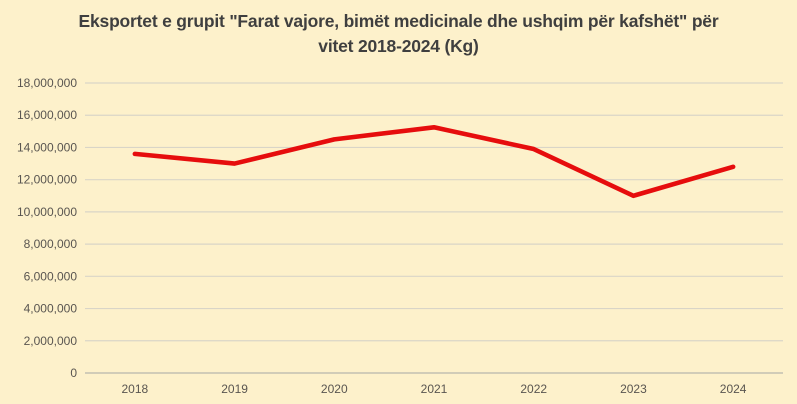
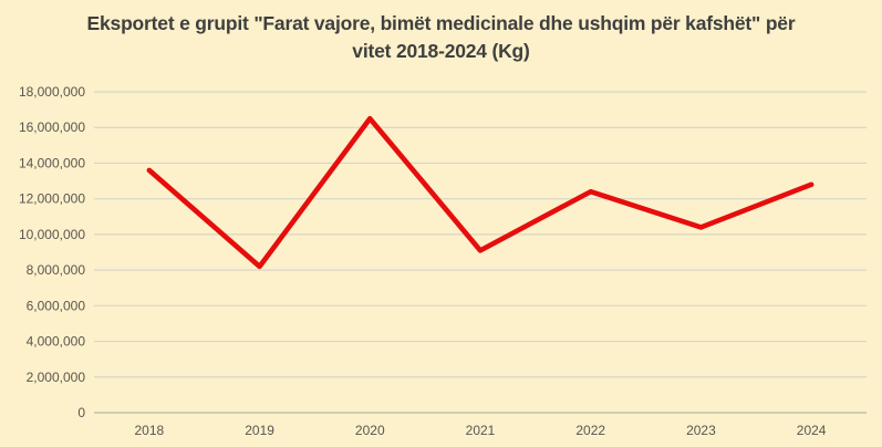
2019: 13000000 -> 8200000
2020: 14500000 -> 16500000
2021: 15200000 -> 9100000
2022: 13900000 -> 12400000
2023: 11000000 -> 10400000
